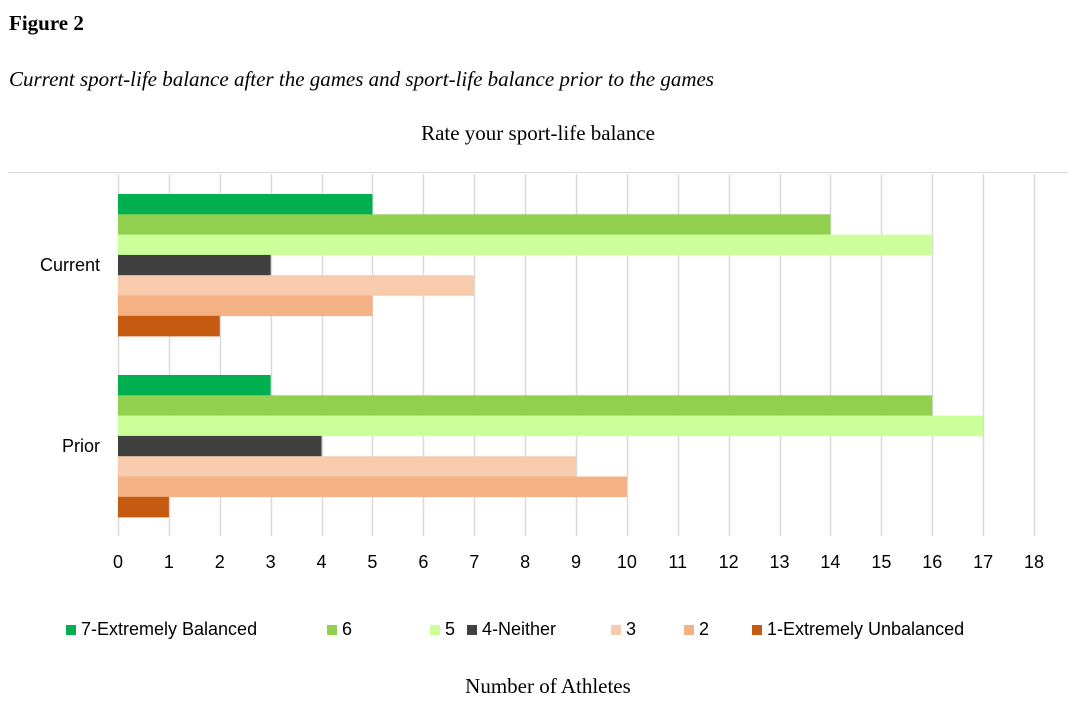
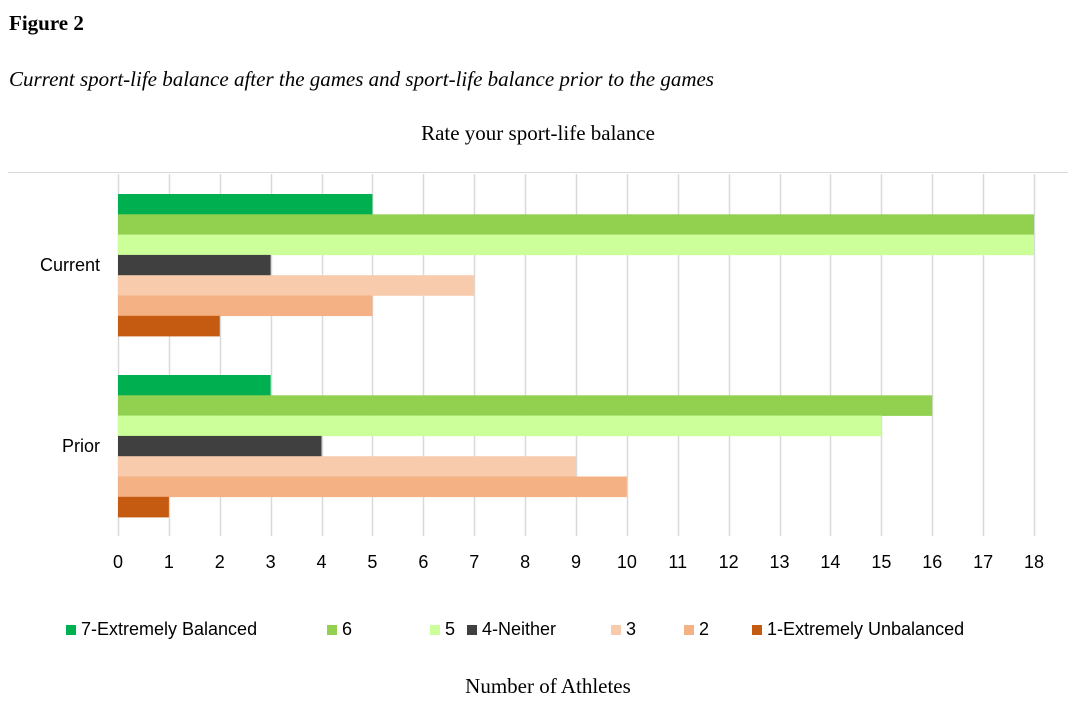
6/Current: 14 -> 18
5/Current: 16 -> 18
5/Prior: 17 -> 15
